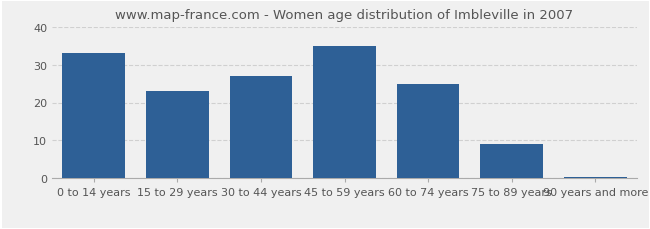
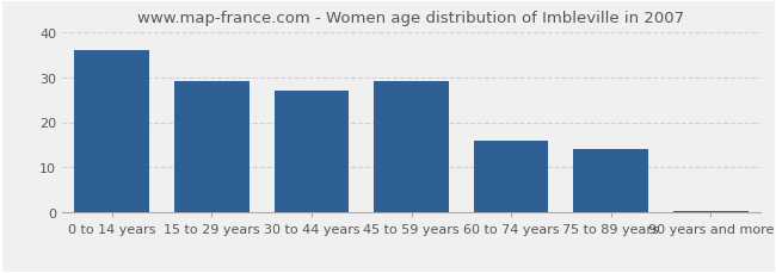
0 to 14 years: 33.0 -> 36.0
15 to 29 years: 23.0 -> 29.0
45 to 59 years: 35.0 -> 29.0
60 to 74 years: 25.0 -> 16.0
75 to 89 years: 9.0 -> 14.0
